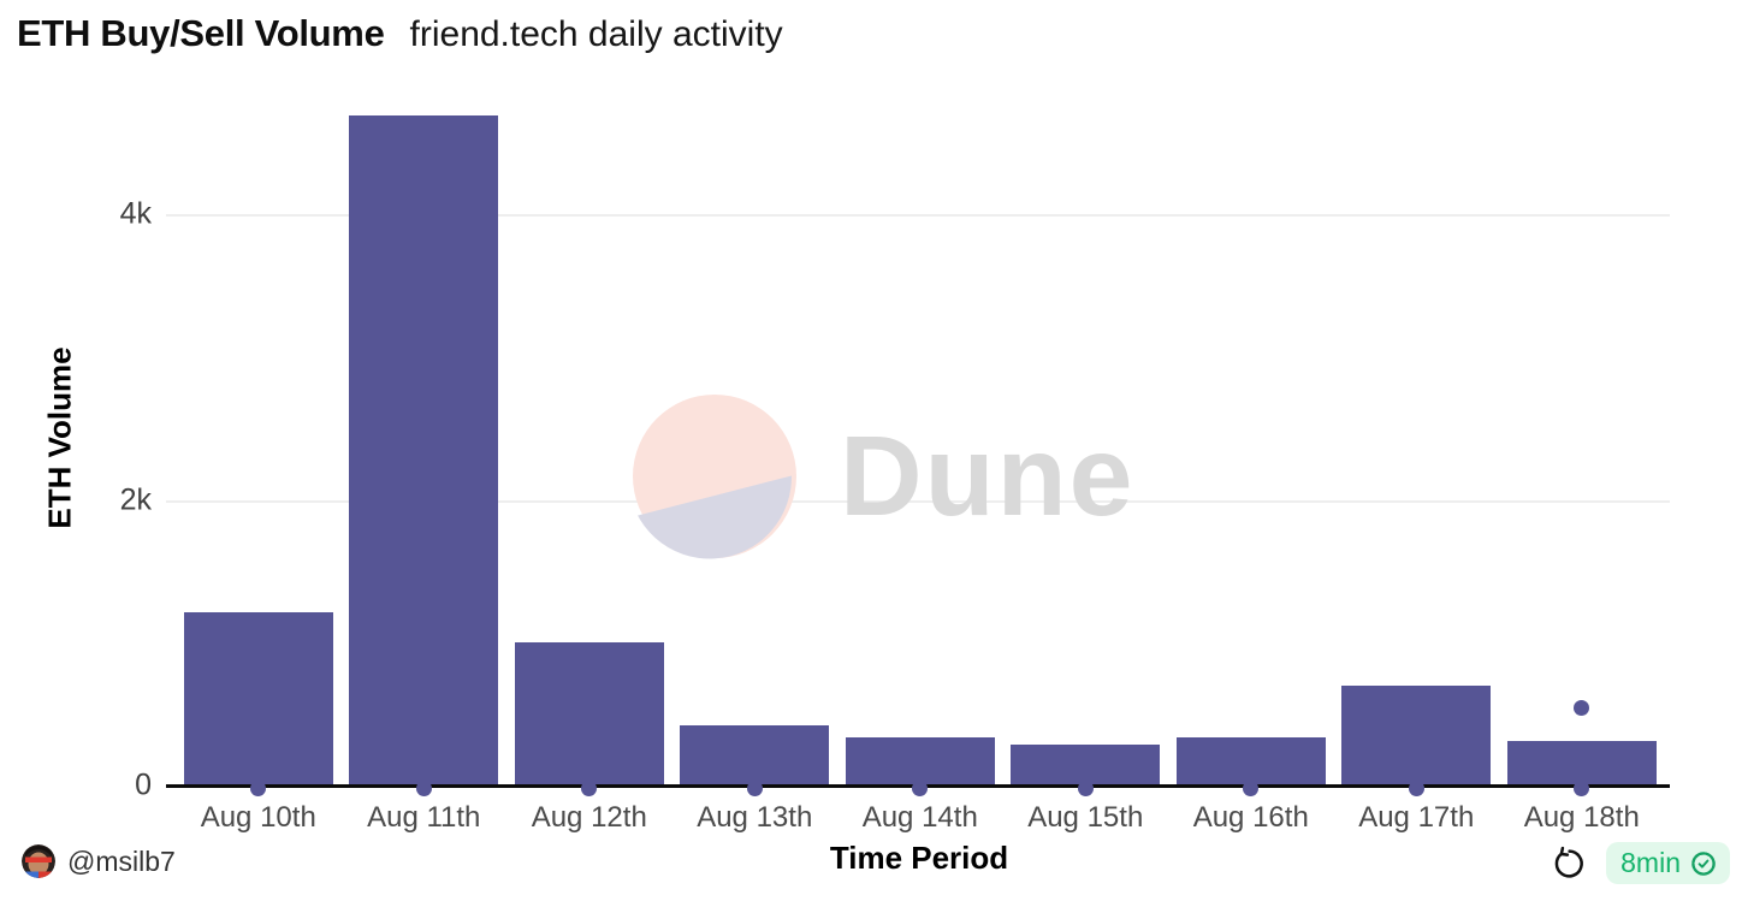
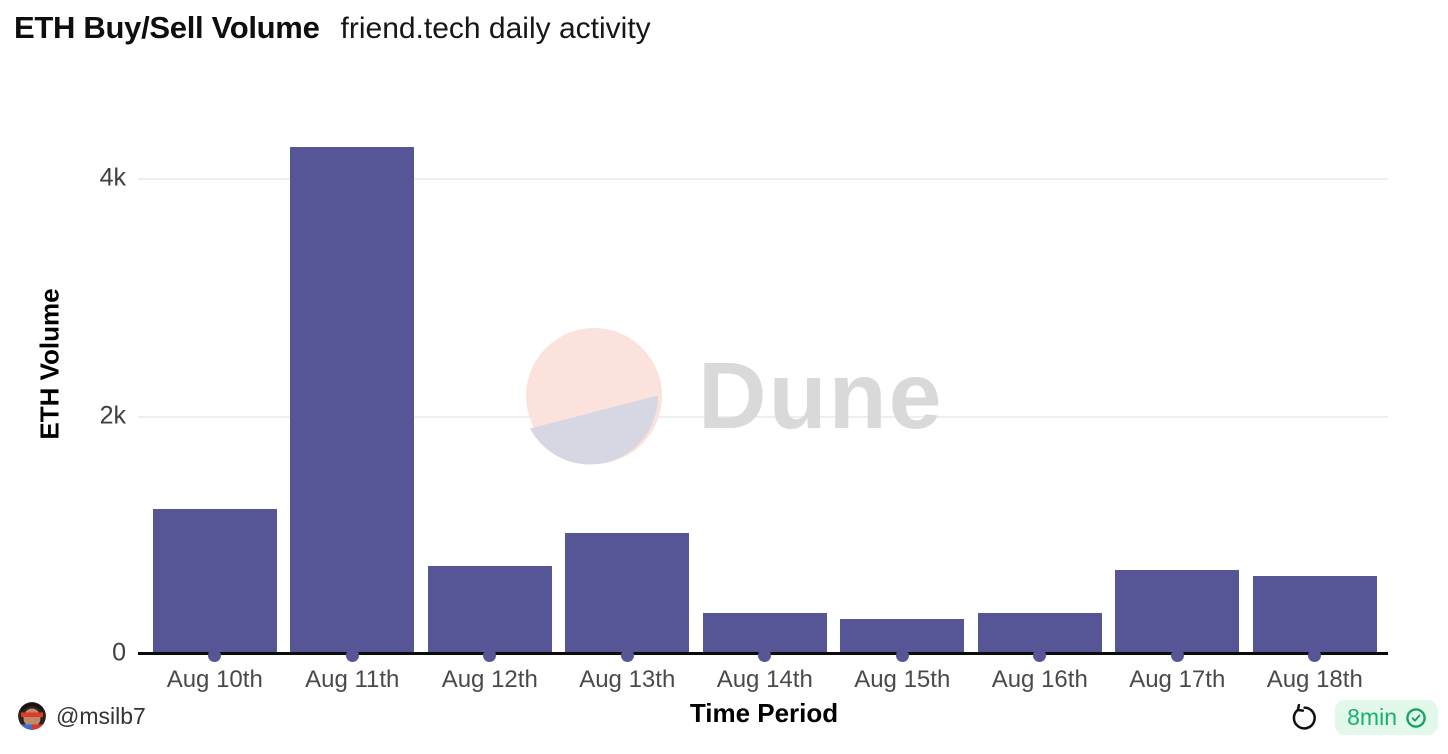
Aug 11th: 4.70k -> 4.27k
Aug 12th: 1.01k -> 0.74k
Aug 13th: 0.43k -> 1.02k
Aug 18th: 0.32k -> 0.66k
